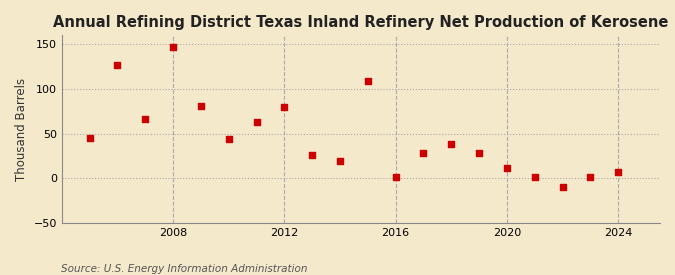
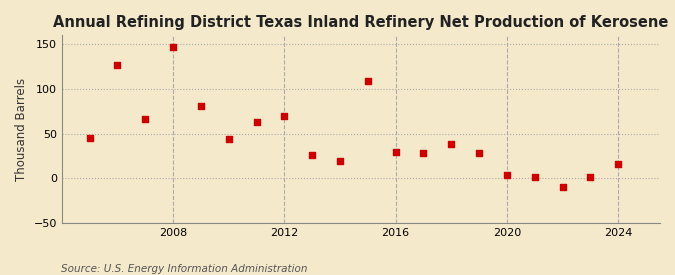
2012: 80 -> 70
2016: 2 -> 30
2020: 12 -> 4
2024: 7 -> 16
